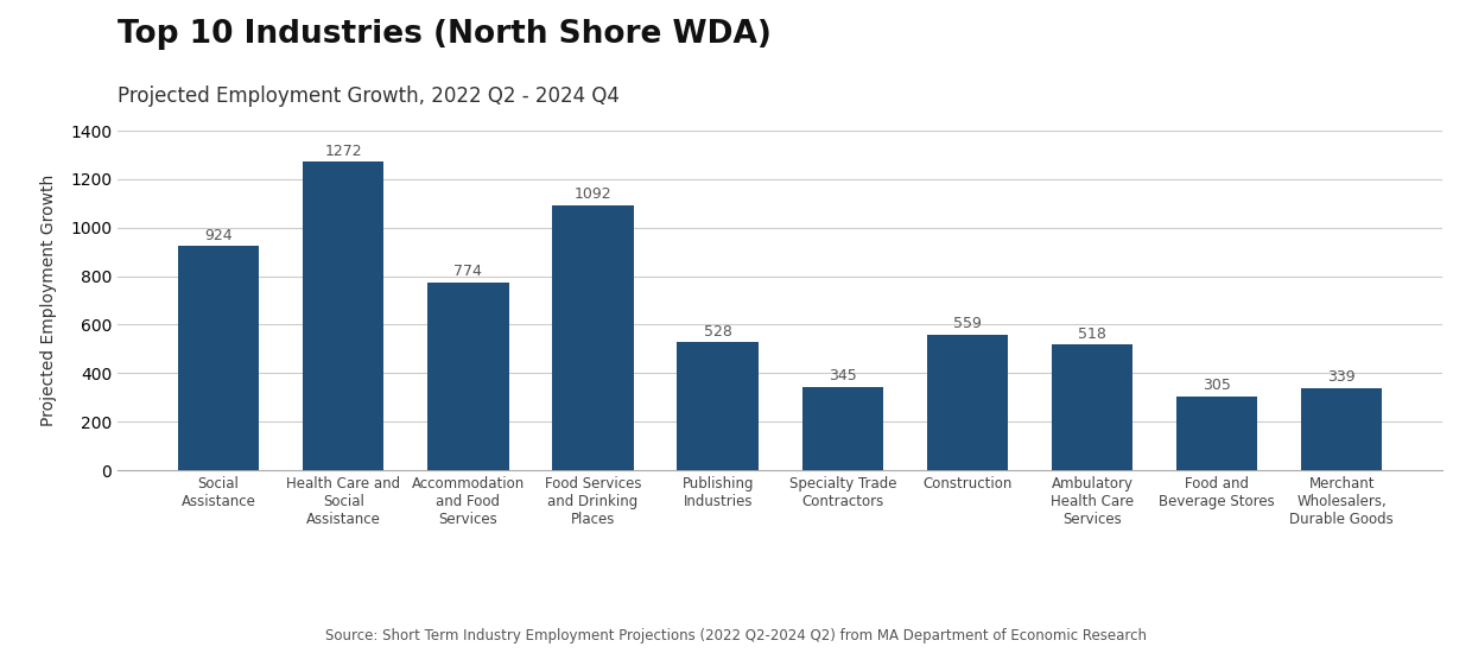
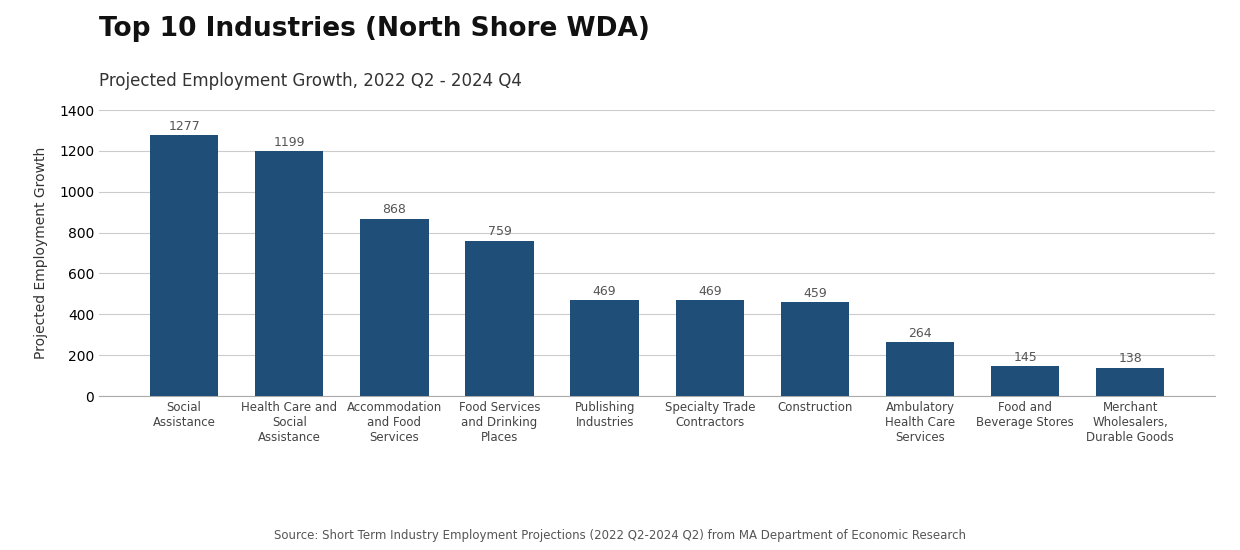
Social Assistance: 924 -> 1277
Health Care and Social Assistance: 1272 -> 1199
Accommodation and Food Services: 774 -> 868
Food Services and Drinking Places: 1092 -> 759
Publishing Industries: 528 -> 469
Specialty Trade Contractors: 345 -> 469
Construction: 559 -> 459
Ambulatory Health Care Services: 518 -> 264
Food and Beverage Stores: 305 -> 145
Merchant Wholesalers, Durable Goods: 339 -> 138
